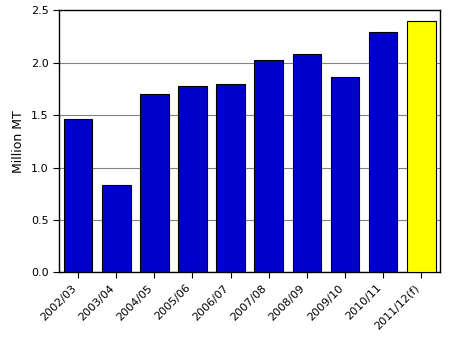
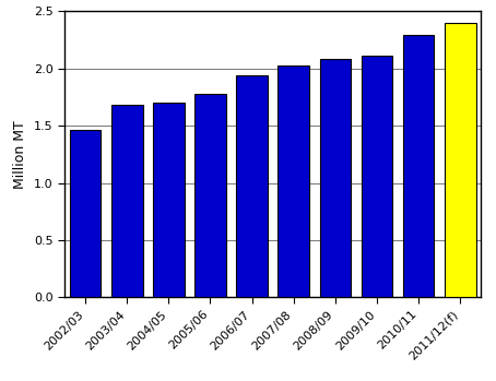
2003/04: 0.83 -> 1.68
2006/07: 1.80 -> 1.94
2009/10: 1.86 -> 2.11
